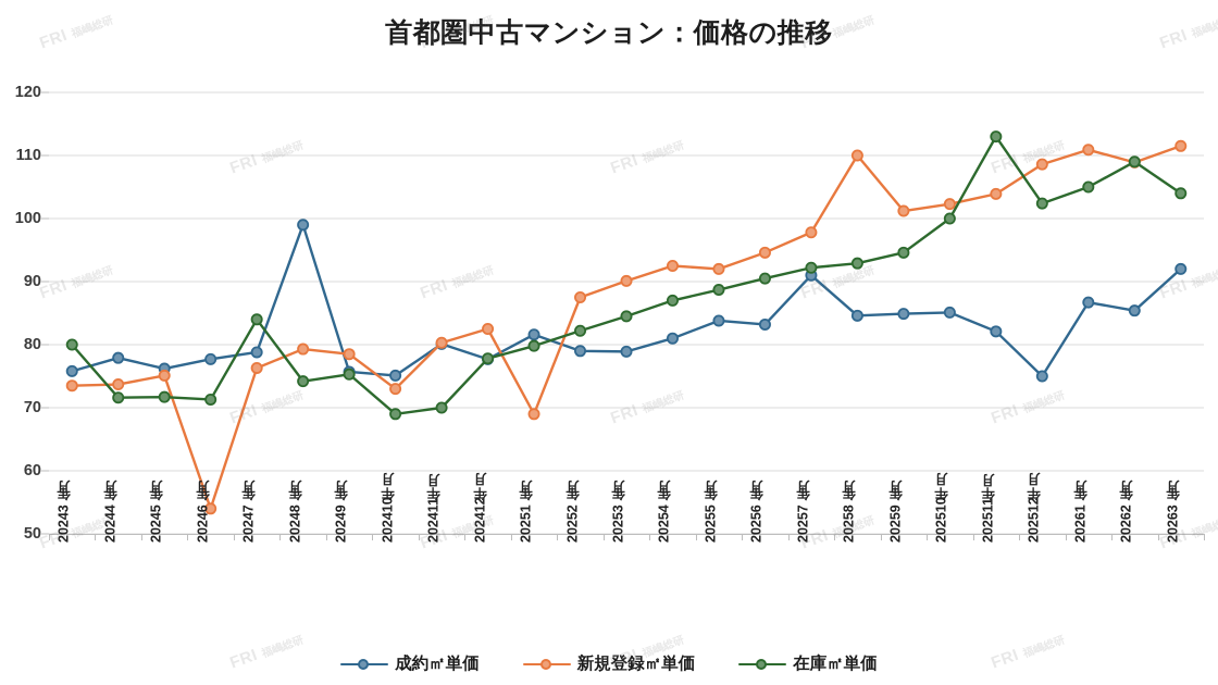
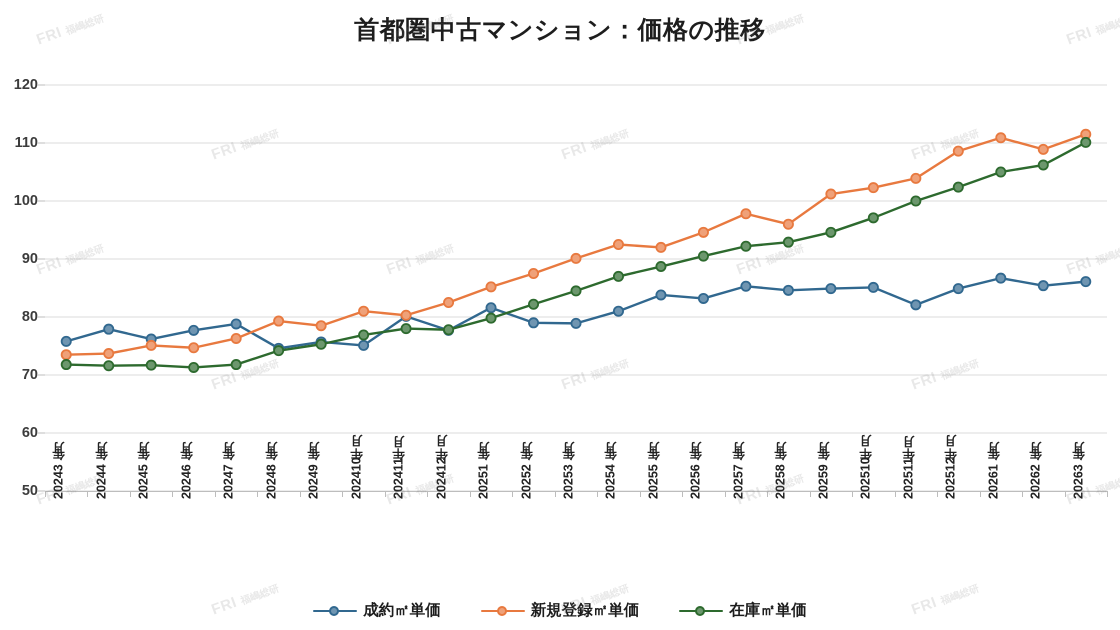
在庫㎡単価/2024年3月: 80 -> 72
新規登録㎡単価/2024年6月: 54 -> 75
在庫㎡単価/2024年7月: 84 -> 72
成約㎡単価/2024年8月: 99 -> 75
新規登録㎡単価/2024年10月: 73 -> 81
在庫㎡単価/2024年10月: 69 -> 77
在庫㎡単価/2024年11月: 70 -> 78
新規登録㎡単価/2025年1月: 69 -> 85
成約㎡単価/2025年7月: 91 -> 85
新規登録㎡単価/2025年8月: 110 -> 96
在庫㎡単価/2025年10月: 100 -> 97
在庫㎡単価/2025年11月: 113 -> 100
成約㎡単価/2025年12月: 75 -> 85
在庫㎡単価/2026年2月: 109 -> 106
成約㎡単価/2026年3月: 92 -> 86
在庫㎡単価/2026年3月: 104 -> 110
